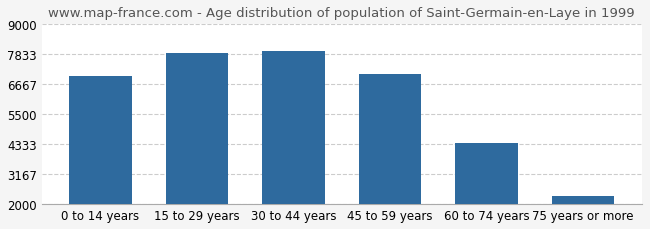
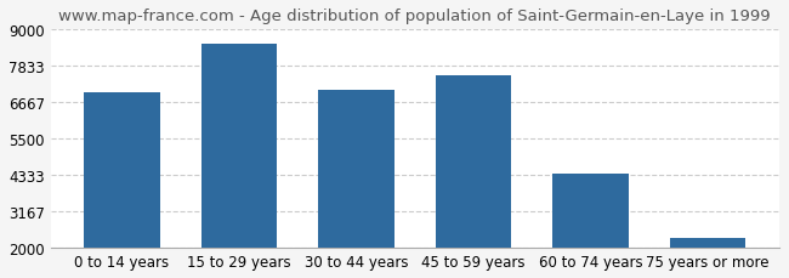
15 to 29 years: 7900 -> 8550
30 to 44 years: 7950 -> 7050
45 to 59 years: 7050 -> 7550
